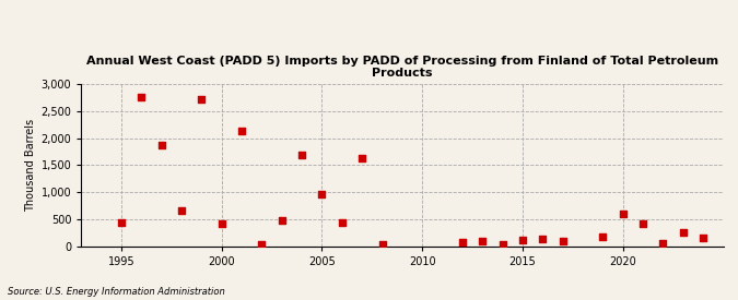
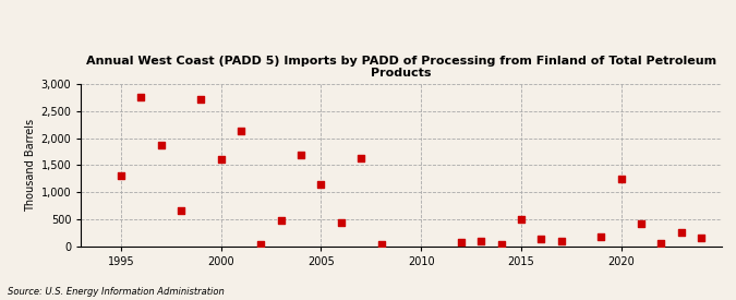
1995: 430 -> 1,300
2000: 420 -> 1,600
2005: 960 -> 1,150
2015: 120 -> 500
2020: 600 -> 1,250
